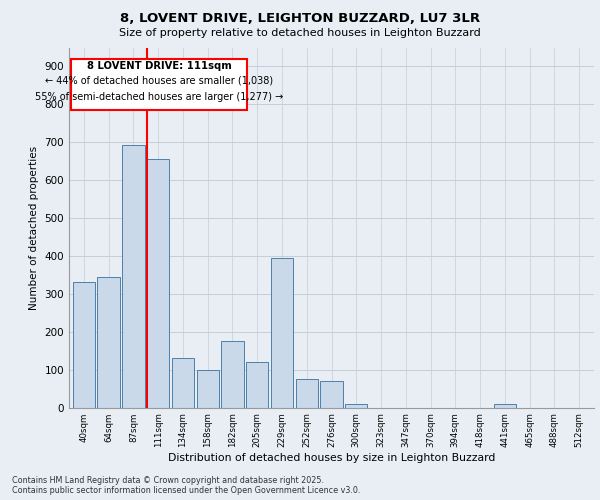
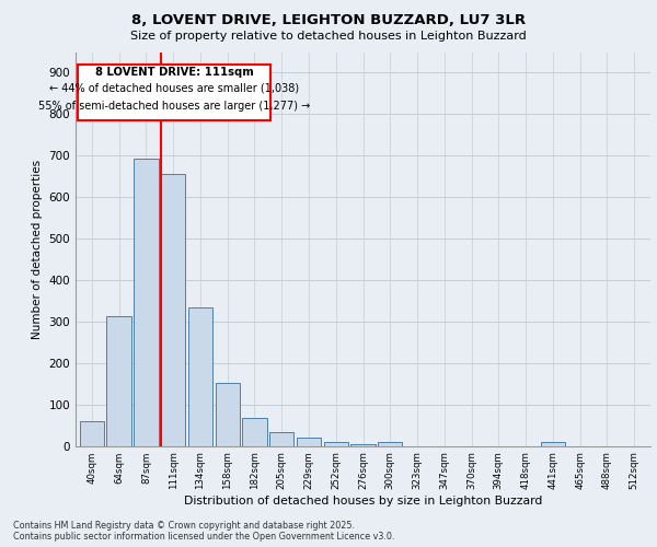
40sqm: 330 -> 60
64sqm: 345 -> 312
134sqm: 130 -> 335
158sqm: 100 -> 151
182sqm: 175 -> 68
205sqm: 120 -> 34
229sqm: 395 -> 20
252sqm: 75 -> 10
276sqm: 70 -> 5
